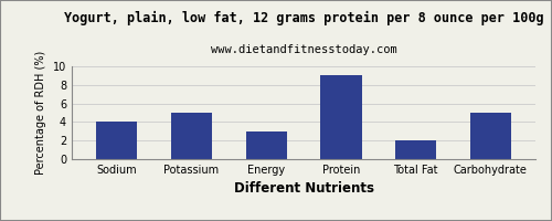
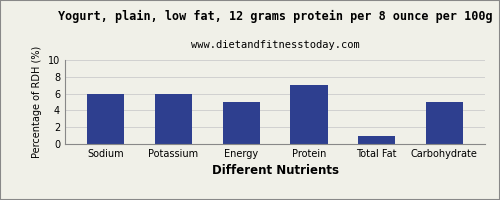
Sodium: 4 -> 6
Potassium: 5 -> 6
Energy: 3 -> 5
Protein: 9 -> 7
Total Fat: 2 -> 1
